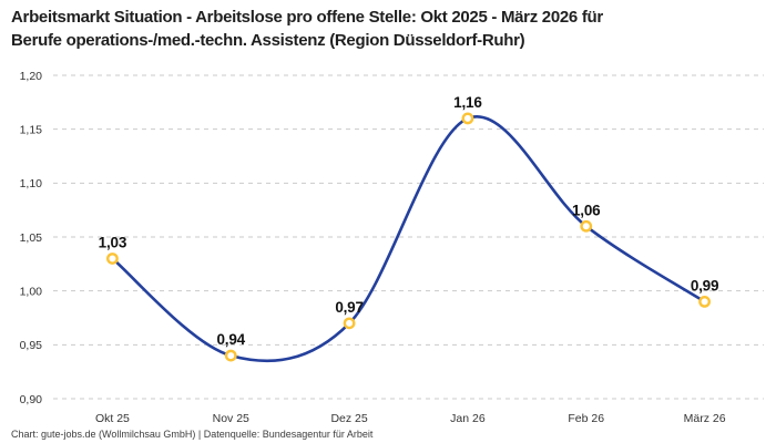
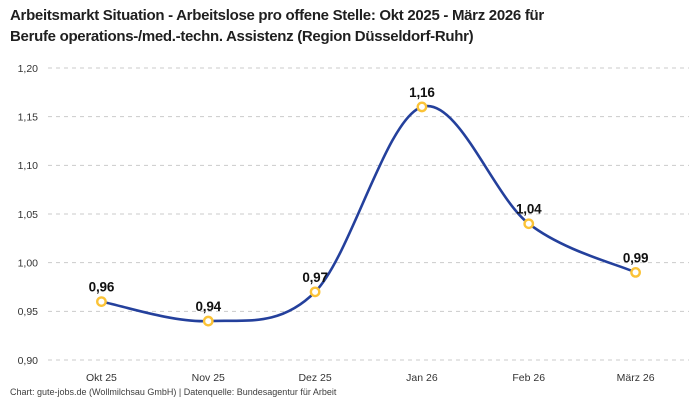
Okt 25: 1,03 -> 0,96
Feb 26: 1,06 -> 1,04
